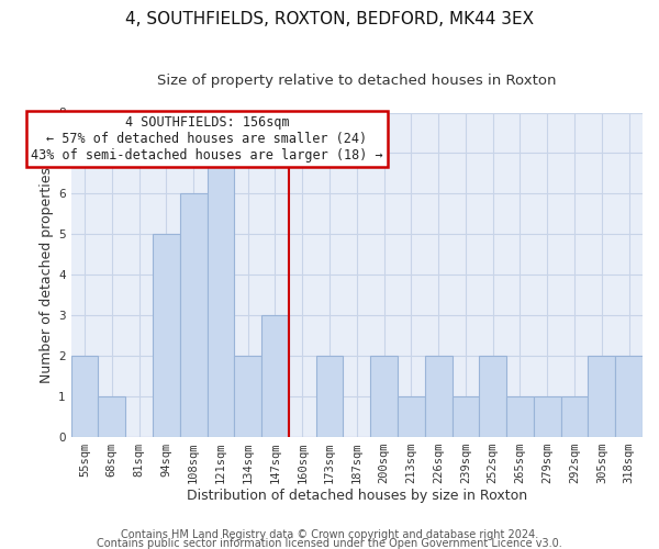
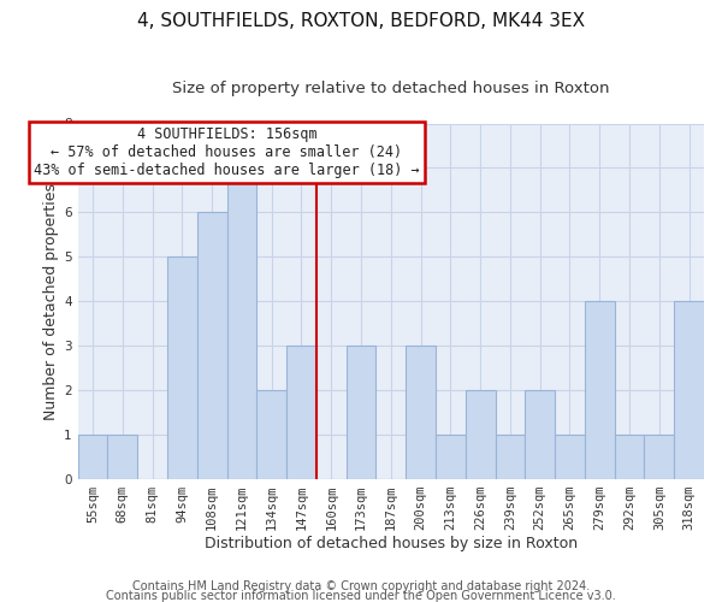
55sqm: 2 -> 1
173sqm: 2 -> 3
200sqm: 2 -> 3
279sqm: 1 -> 4
305sqm: 2 -> 1
318sqm: 2 -> 4
